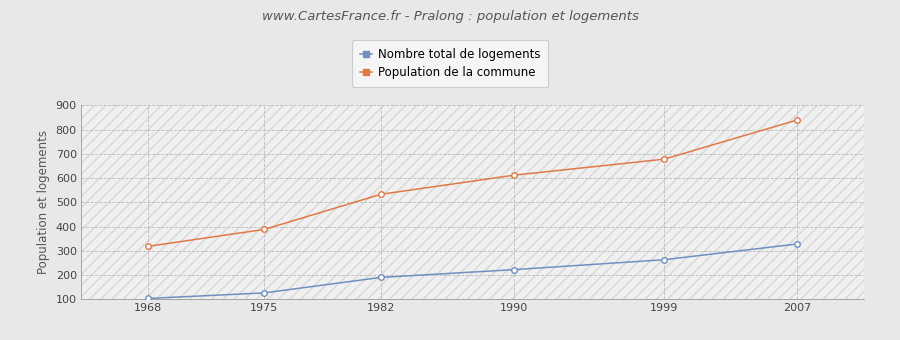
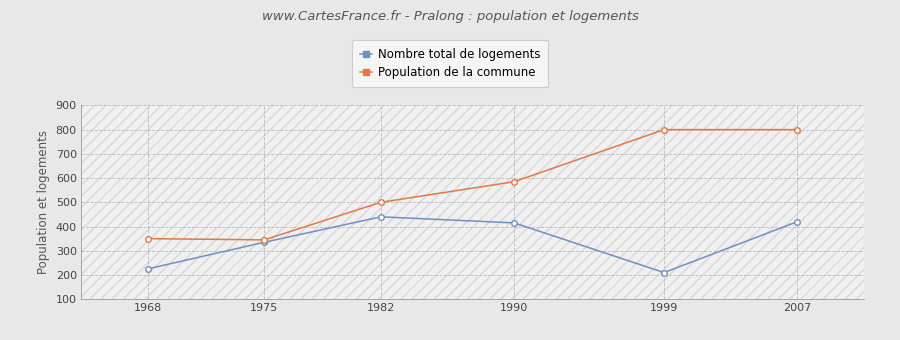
Nombre total de logements/1968: 103 -> 225
Population de la commune/1968: 318 -> 350
Nombre total de logements/1975: 126 -> 335
Population de la commune/1975: 388 -> 345
Nombre total de logements/1982: 190 -> 440
Population de la commune/1982: 533 -> 500
Nombre total de logements/1990: 222 -> 415
Population de la commune/1990: 612 -> 585
Nombre total de logements/1999: 263 -> 210
Population de la commune/1999: 678 -> 800
Nombre total de logements/2007: 328 -> 420
Population de la commune/2007: 840 -> 800
